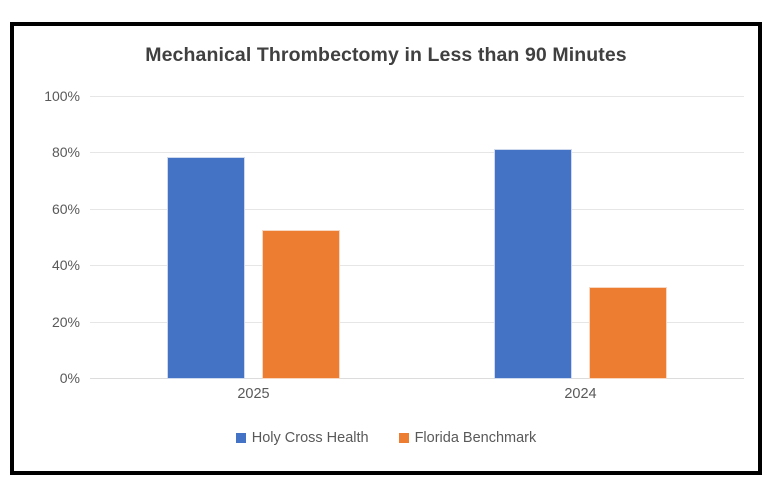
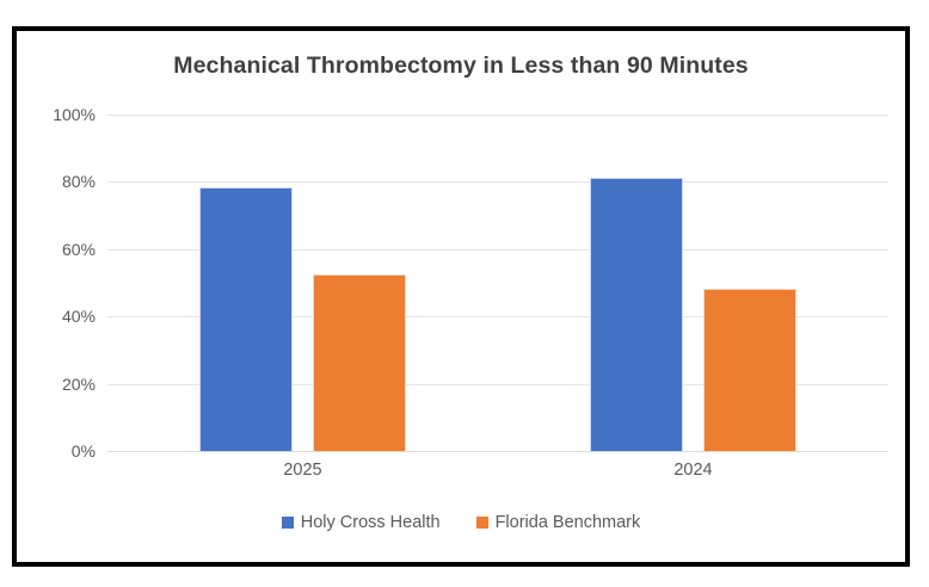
Florida Benchmark/2024: 32% -> 48%
